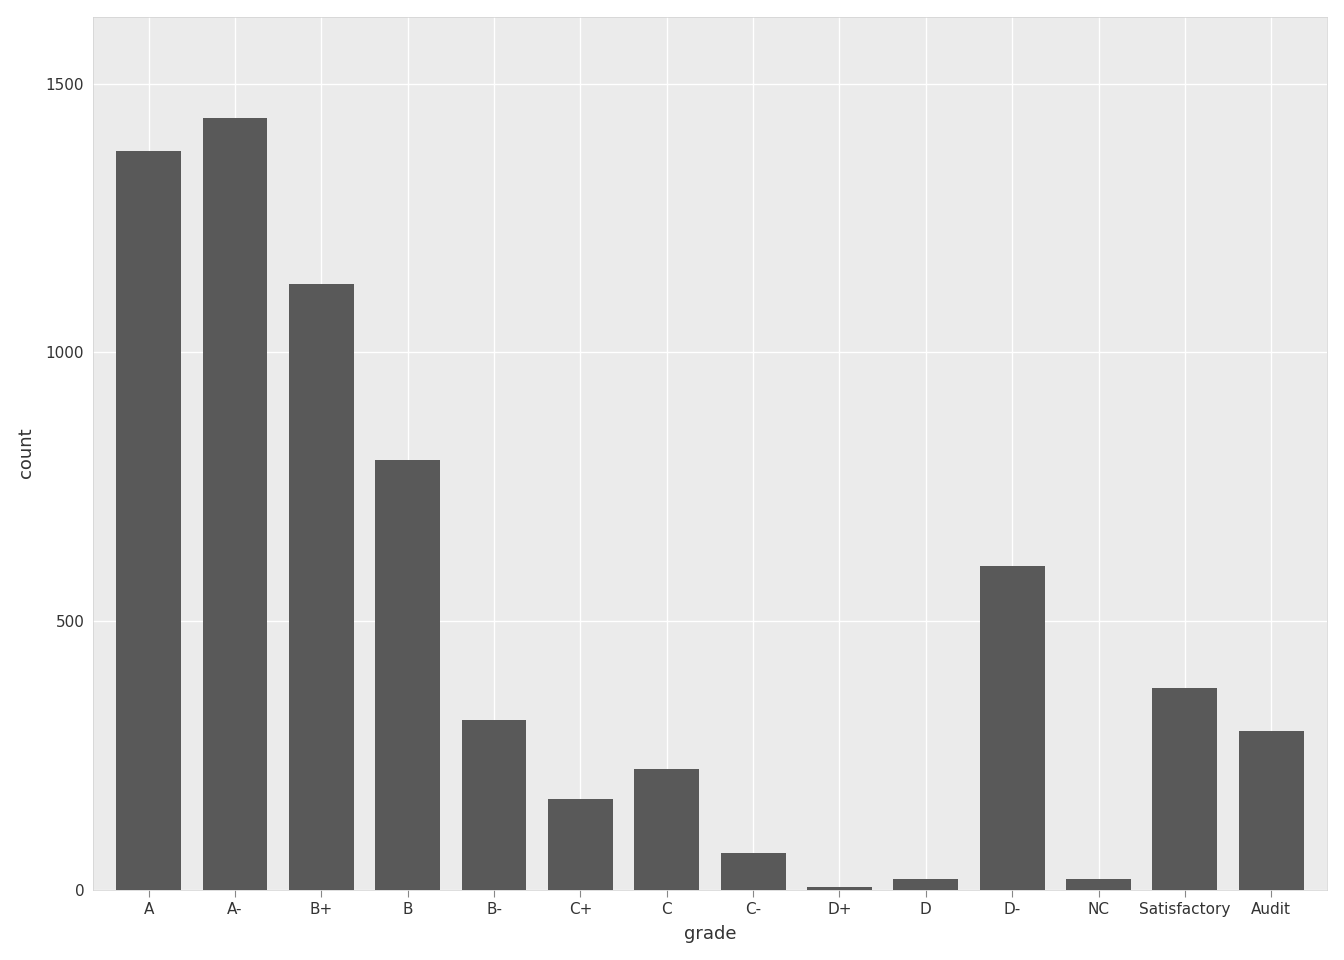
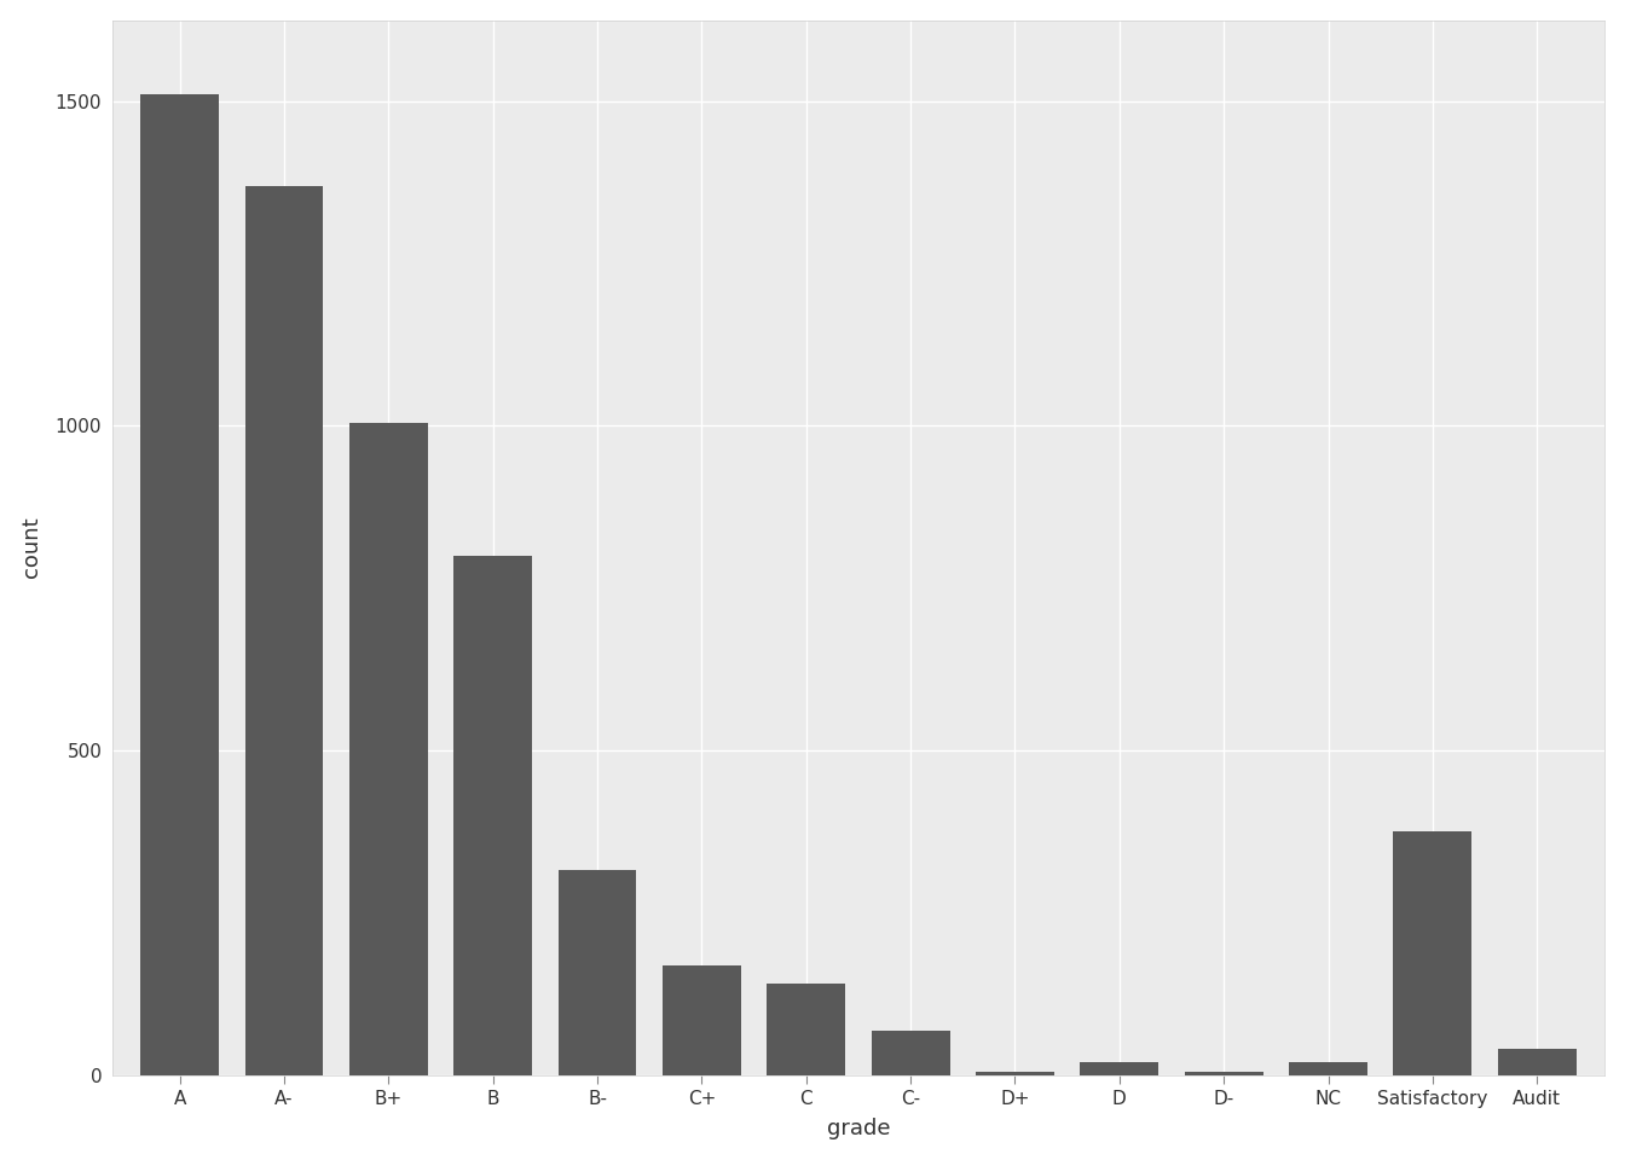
A: 1374 -> 1510
A-: 1436 -> 1370
B+: 1128 -> 1005
C: 224 -> 140
D-: 602 -> 5
Audit: 296 -> 40
